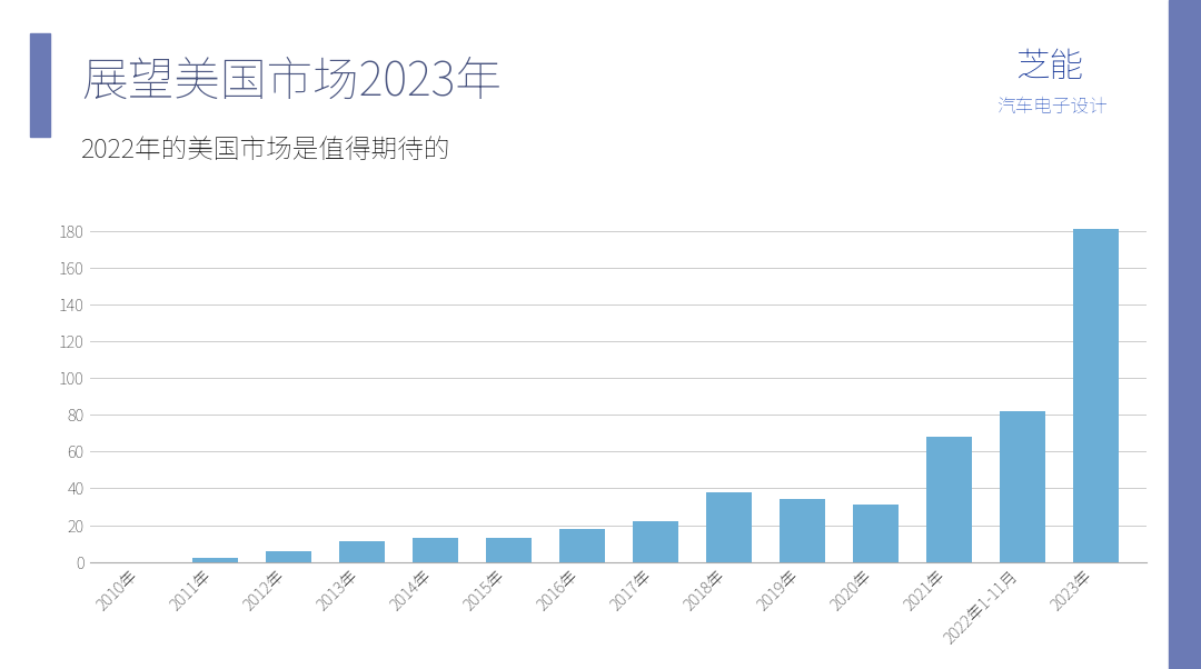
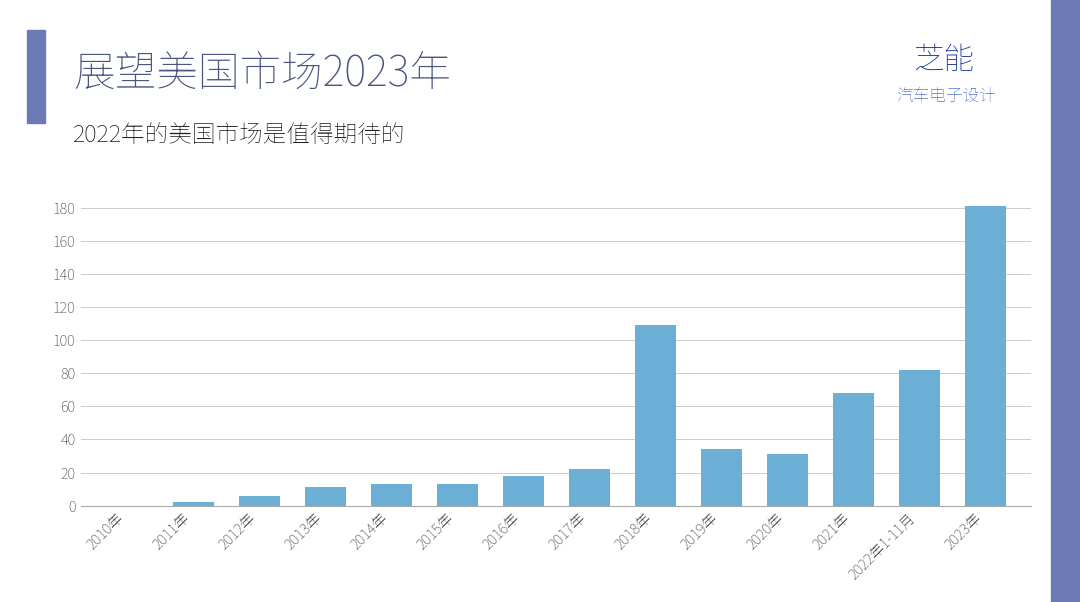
2018年: 38 -> 109
